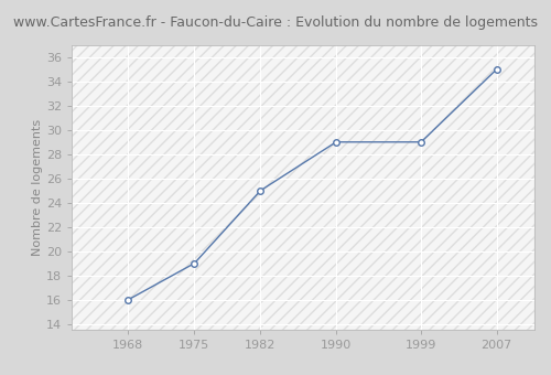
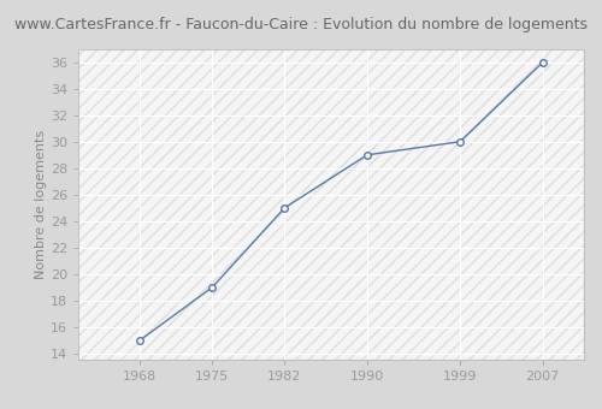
1968: 16 -> 15
1999: 29 -> 30
2007: 35 -> 36
